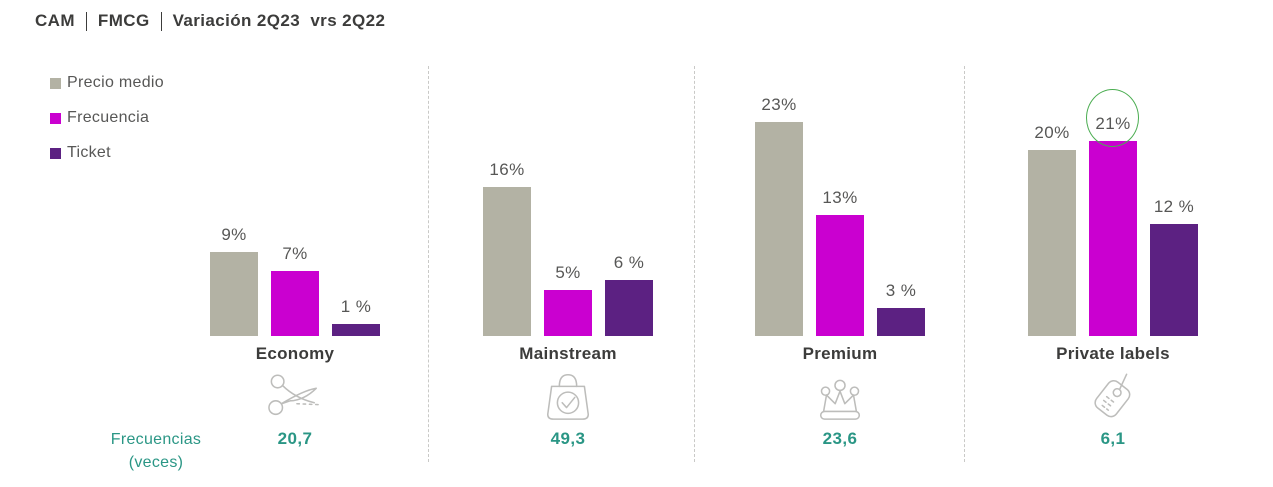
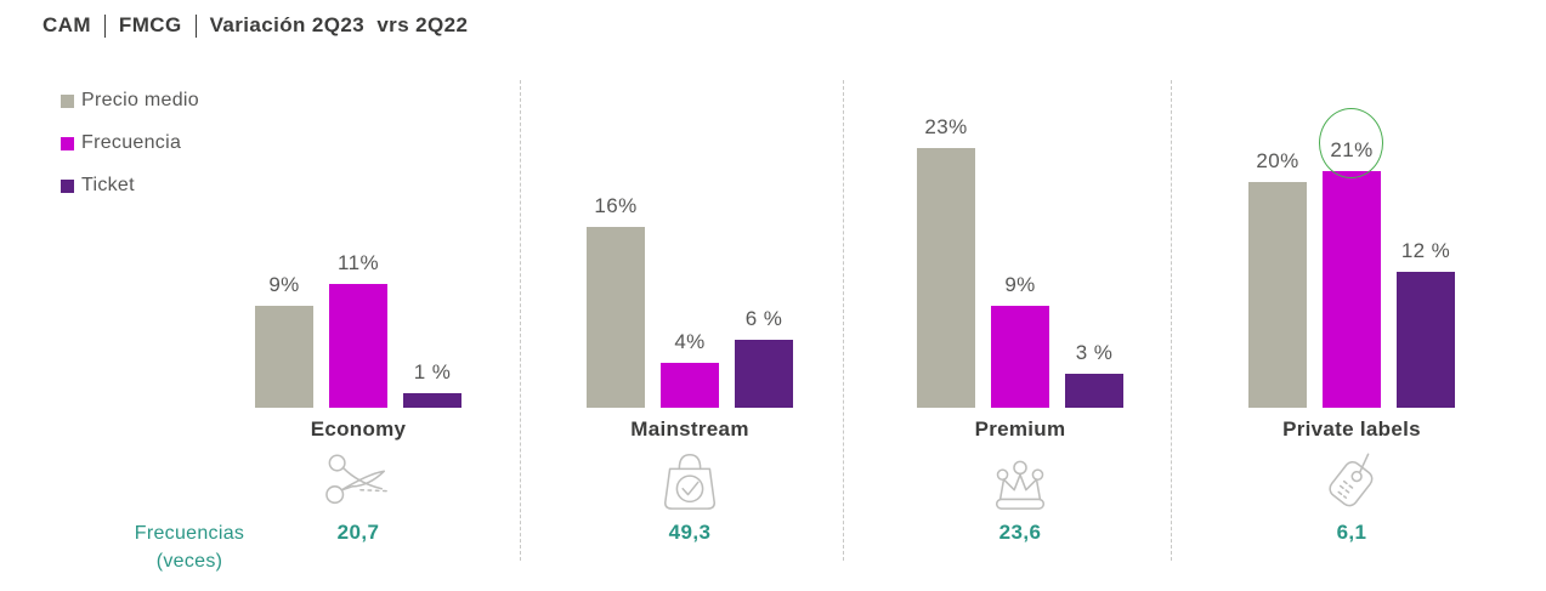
Frecuencia/Economy: 7% -> 11%
Frecuencia/Mainstream: 5% -> 4%
Frecuencia/Premium: 13% -> 9%
